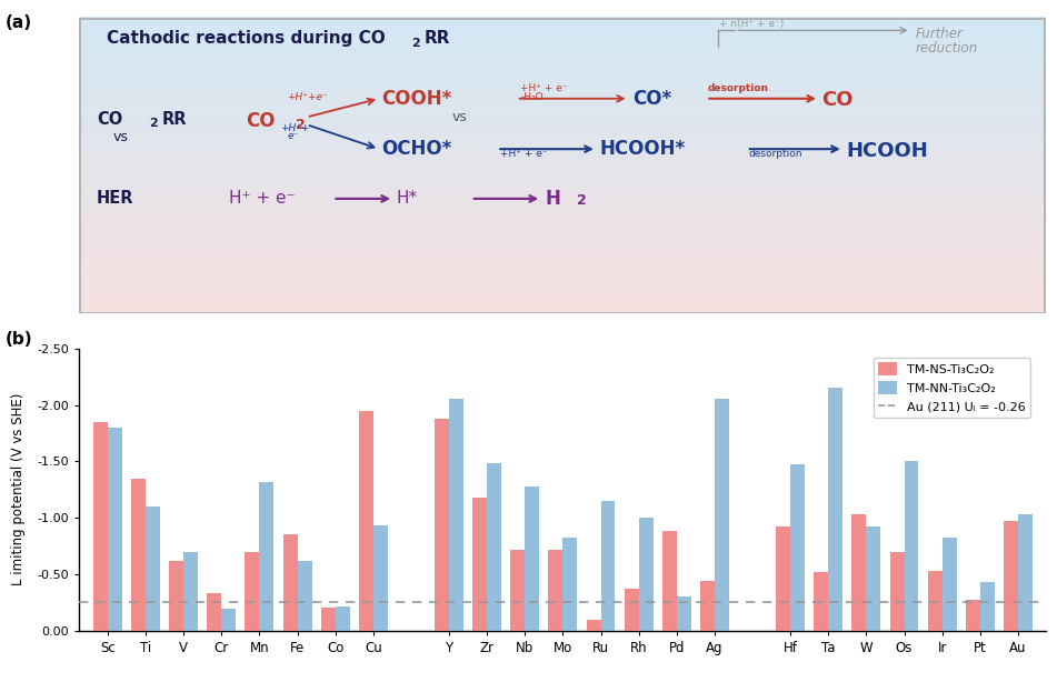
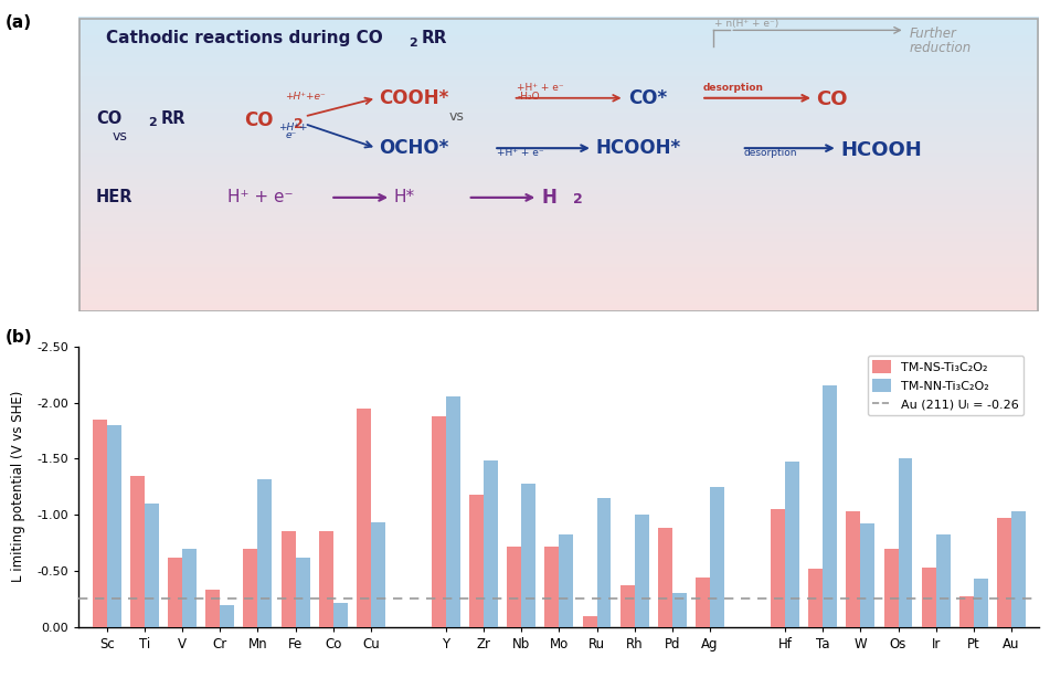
TM-NS-Ti₃C₂O₂/Co: -0.21 -> -0.85
TM-NN-Ti₃C₂O₂/Ag: -2.05 -> -1.25
TM-NS-Ti₃C₂O₂/Hf: -0.92 -> -1.05
